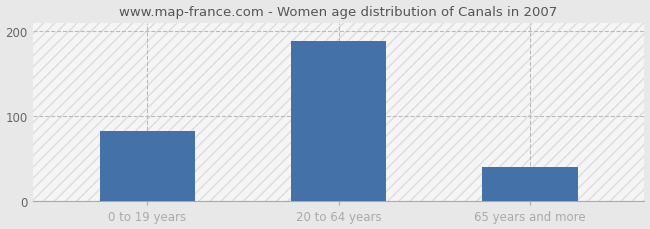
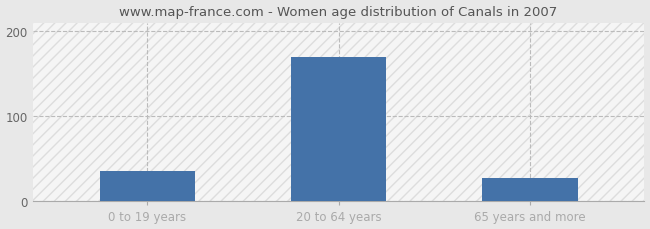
0 to 19 years: 83 -> 36
20 to 64 years: 189 -> 170
65 years and more: 40 -> 28
